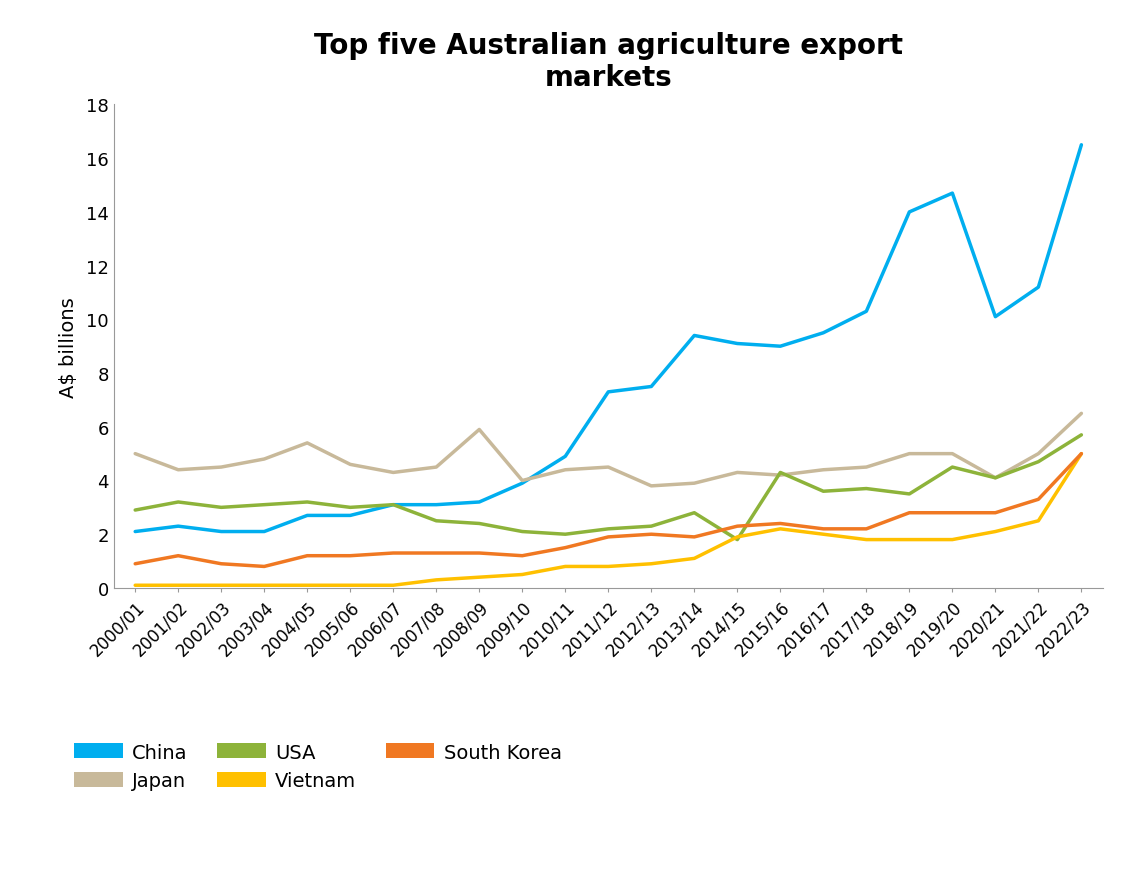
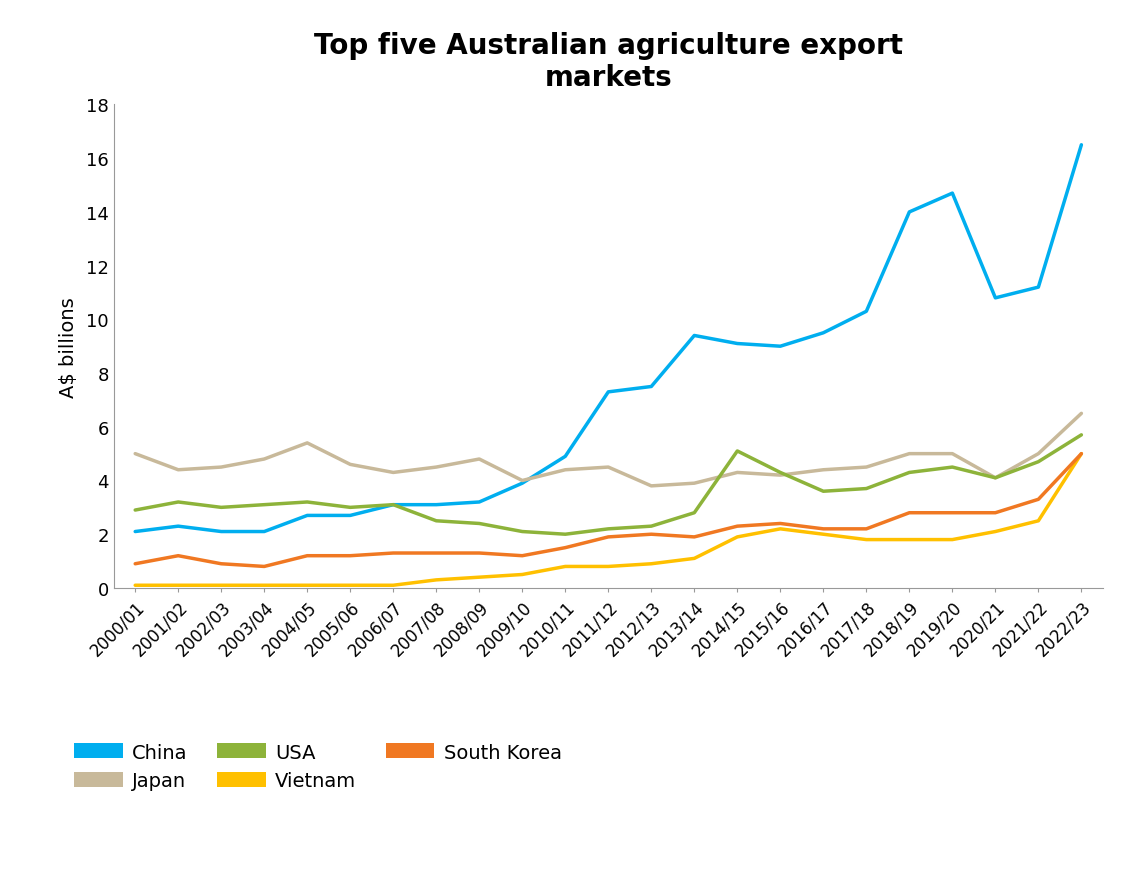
Japan/2008/09: 5.9 -> 4.8
USA/2014/15: 1.8 -> 5.1
USA/2018/19: 3.5 -> 4.3
China/2020/21: 10.1 -> 10.8
